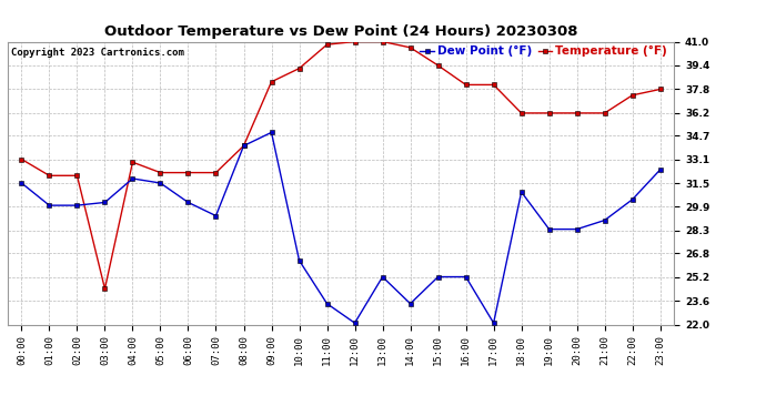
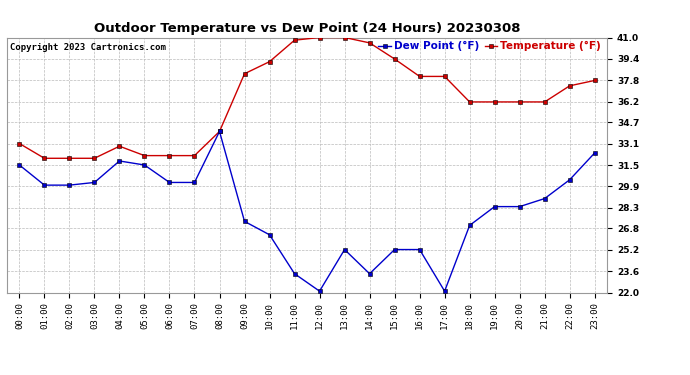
Temperature (°F)/03:00: 24.4 -> 32.0
Dew Point (°F)/07:00: 29.3 -> 30.2
Dew Point (°F)/09:00: 34.9 -> 27.3
Dew Point (°F)/18:00: 30.9 -> 27.0
